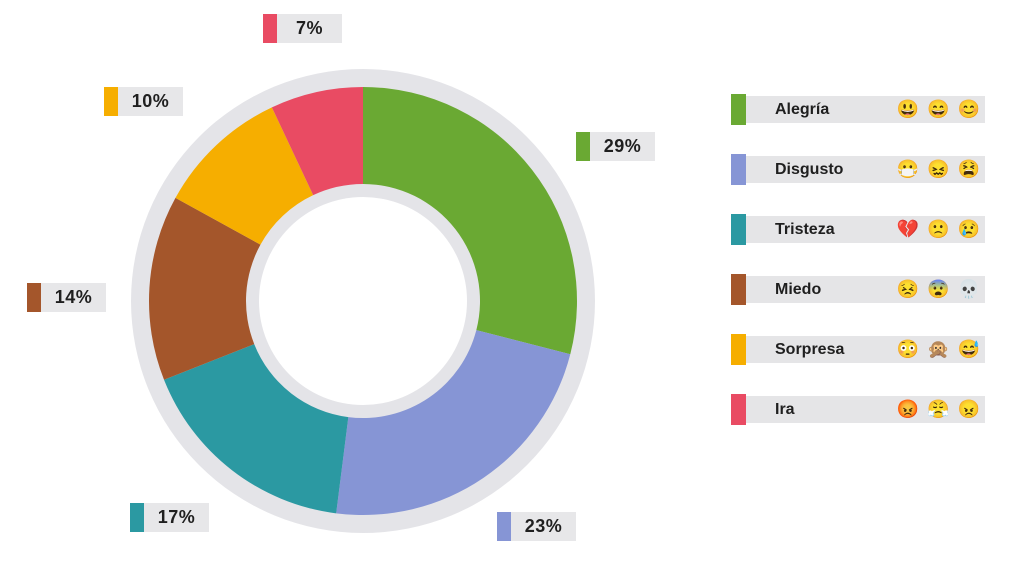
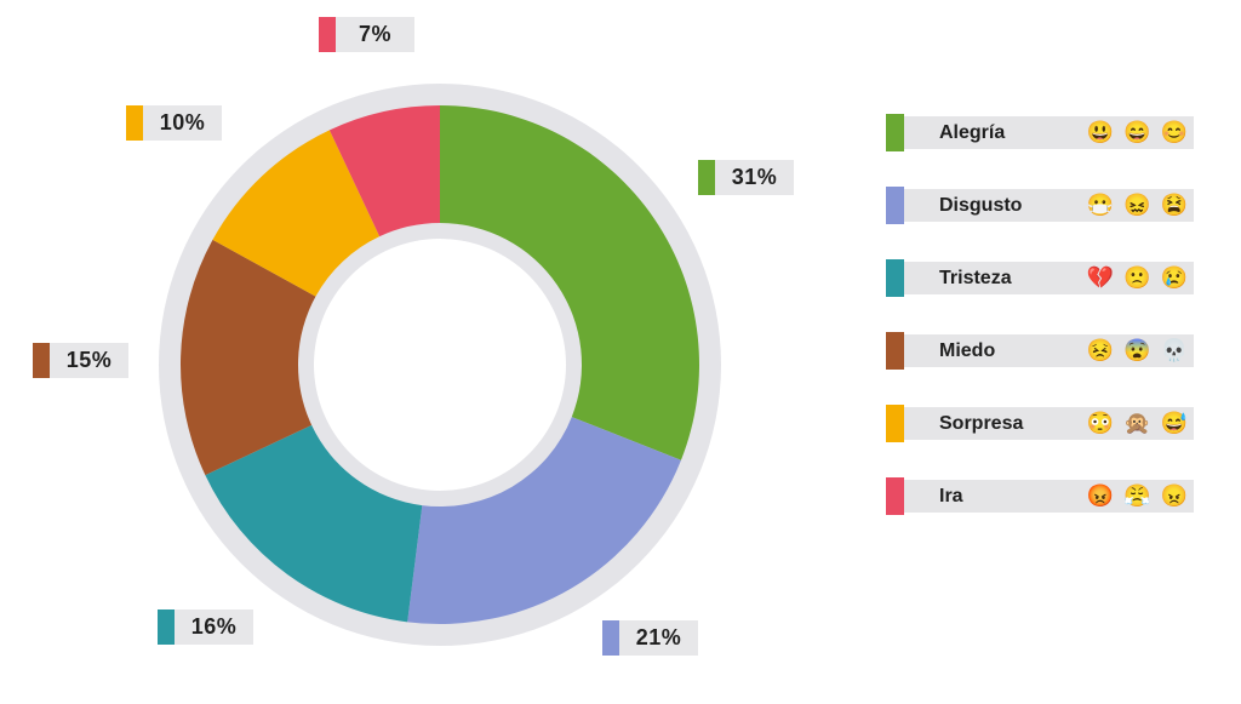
Alegría: 29% -> 31%
Disgusto: 23% -> 21%
Tristeza: 17% -> 16%
Miedo: 14% -> 15%
